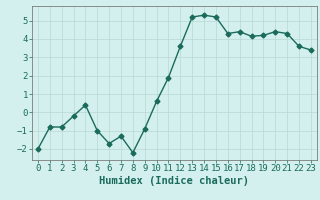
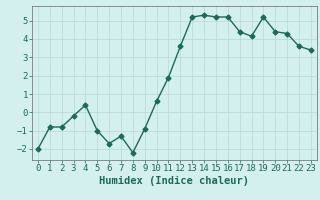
16: 4.3 -> 5.2
19: 4.2 -> 5.2
